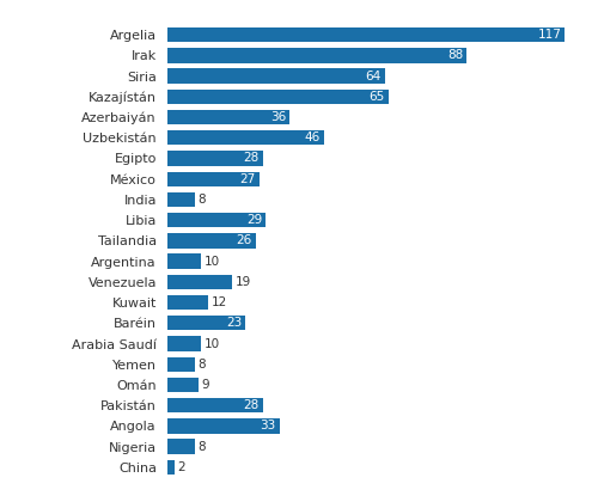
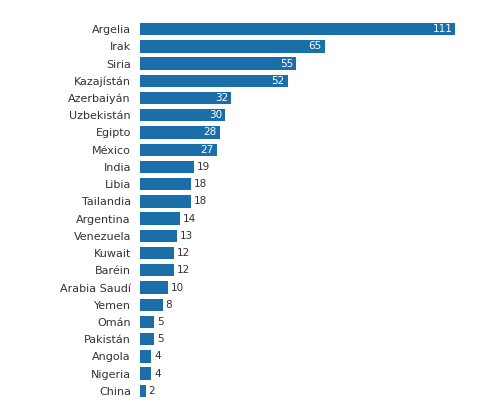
Argelia: 117 -> 111
Irak: 88 -> 65
Siria: 64 -> 55
Kazajístán: 65 -> 52
Azerbaiyán: 36 -> 32
Uzbekistán: 46 -> 30
India: 8 -> 19
Libia: 29 -> 18
Tailandia: 26 -> 18
Argentina: 10 -> 14
Venezuela: 19 -> 13
Baréin: 23 -> 12
Omán: 9 -> 5
Pakistán: 28 -> 5
Angola: 33 -> 4
Nigeria: 8 -> 4
